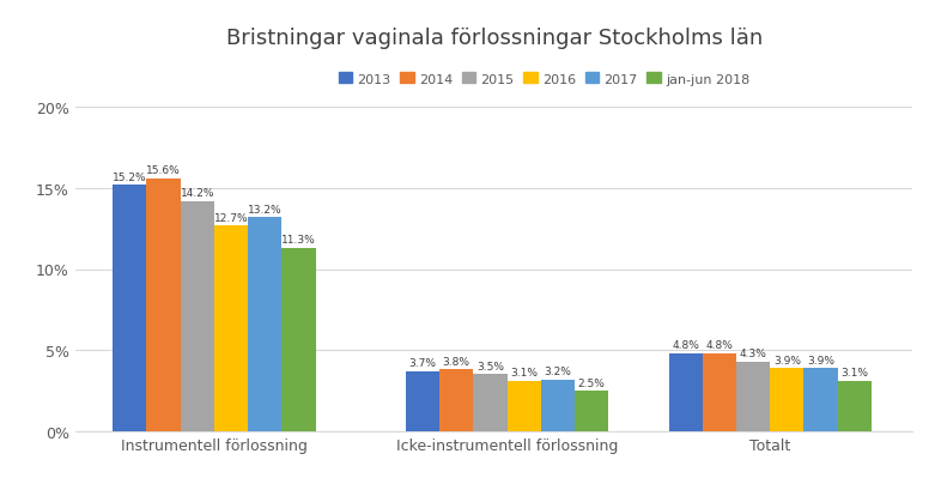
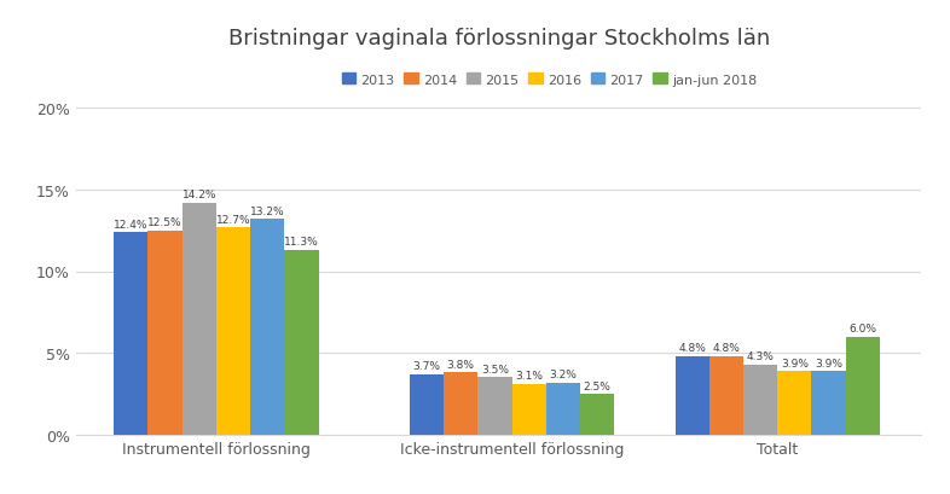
2013/Instrumentell förlossning: 15.2% -> 12.4%
2014/Instrumentell förlossning: 15.6% -> 12.5%
jan-jun 2018/Totalt: 3.1% -> 6.0%
